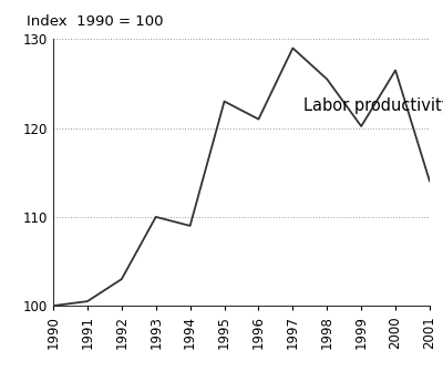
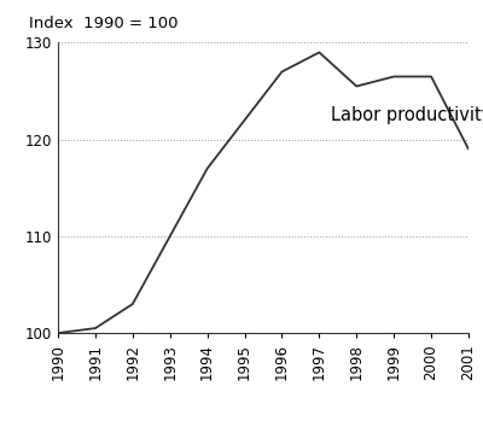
1994: 109.0 -> 117.0
1995: 123.0 -> 122.0
1996: 121.0 -> 127.0
1999: 120.2 -> 126.5
2001: 114.0 -> 119.0
